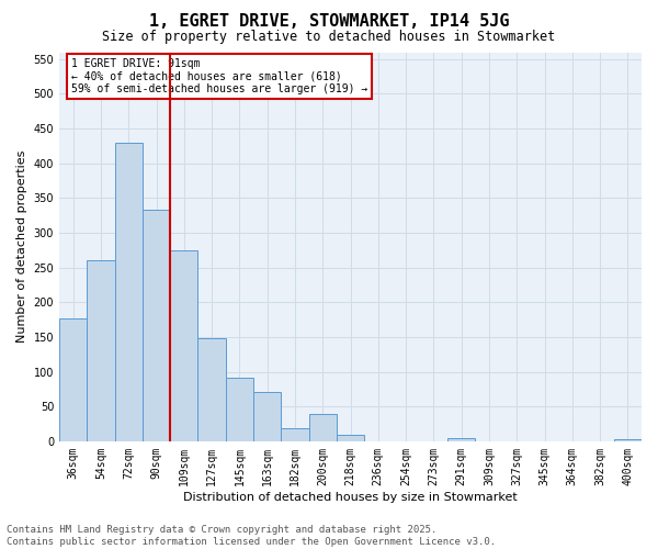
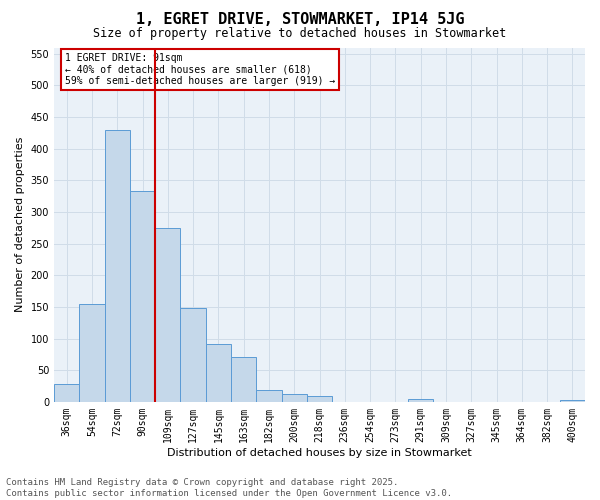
36sqm: 176 -> 28
54sqm: 260 -> 155
200sqm: 40 -> 13
